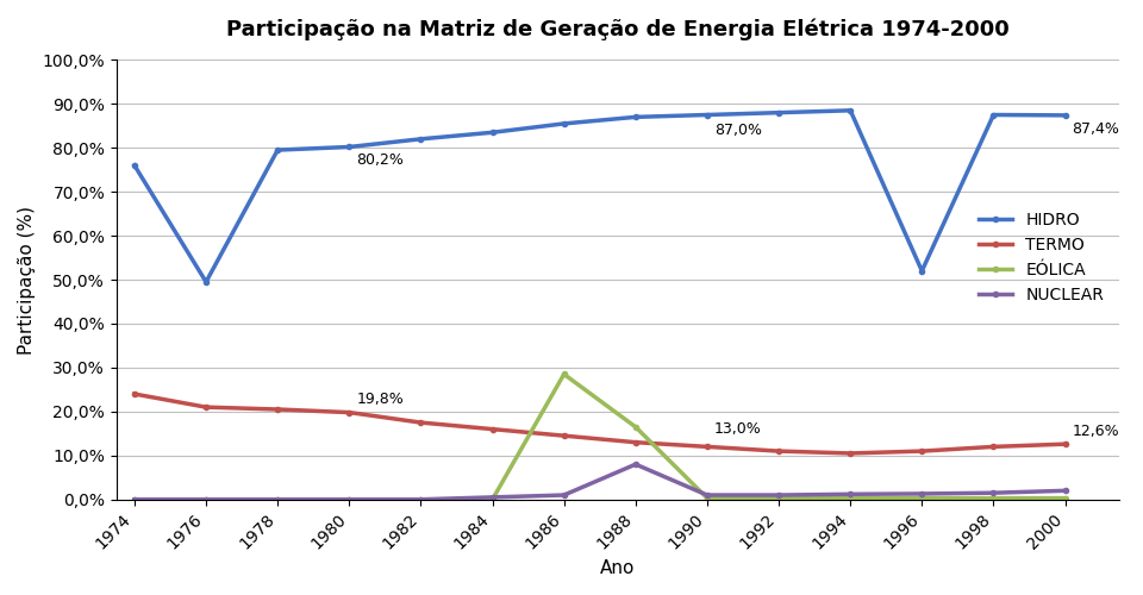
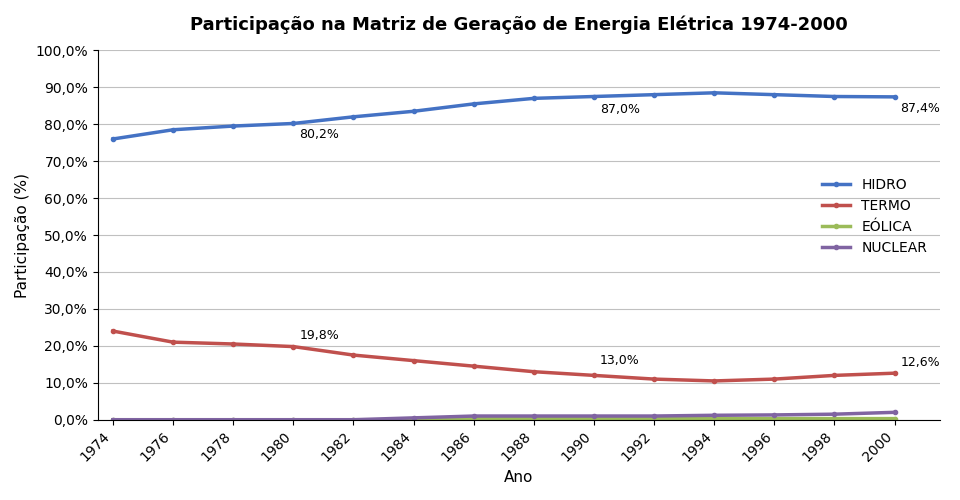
HIDRO/1976: 49,5% -> 78,5%
EÓLICA/1986: 28,5% -> 0,3%
EÓLICA/1988: 16,5% -> 0,3%
NUCLEAR/1988: 8,0% -> 1,0%
HIDRO/1996: 52,0% -> 88,0%
